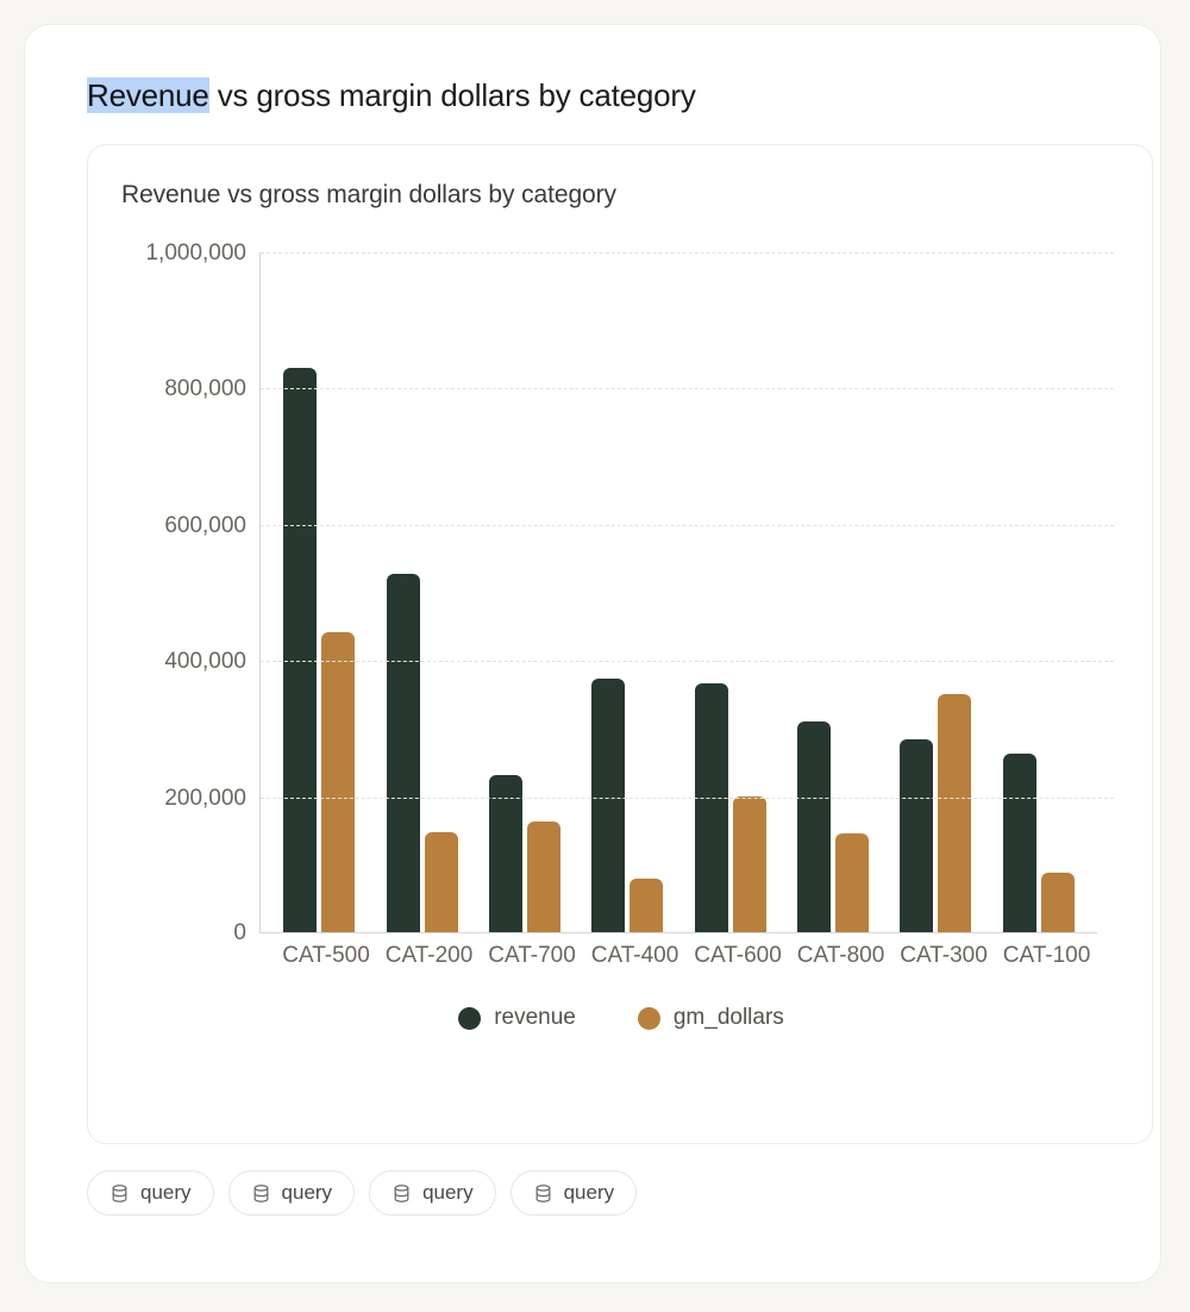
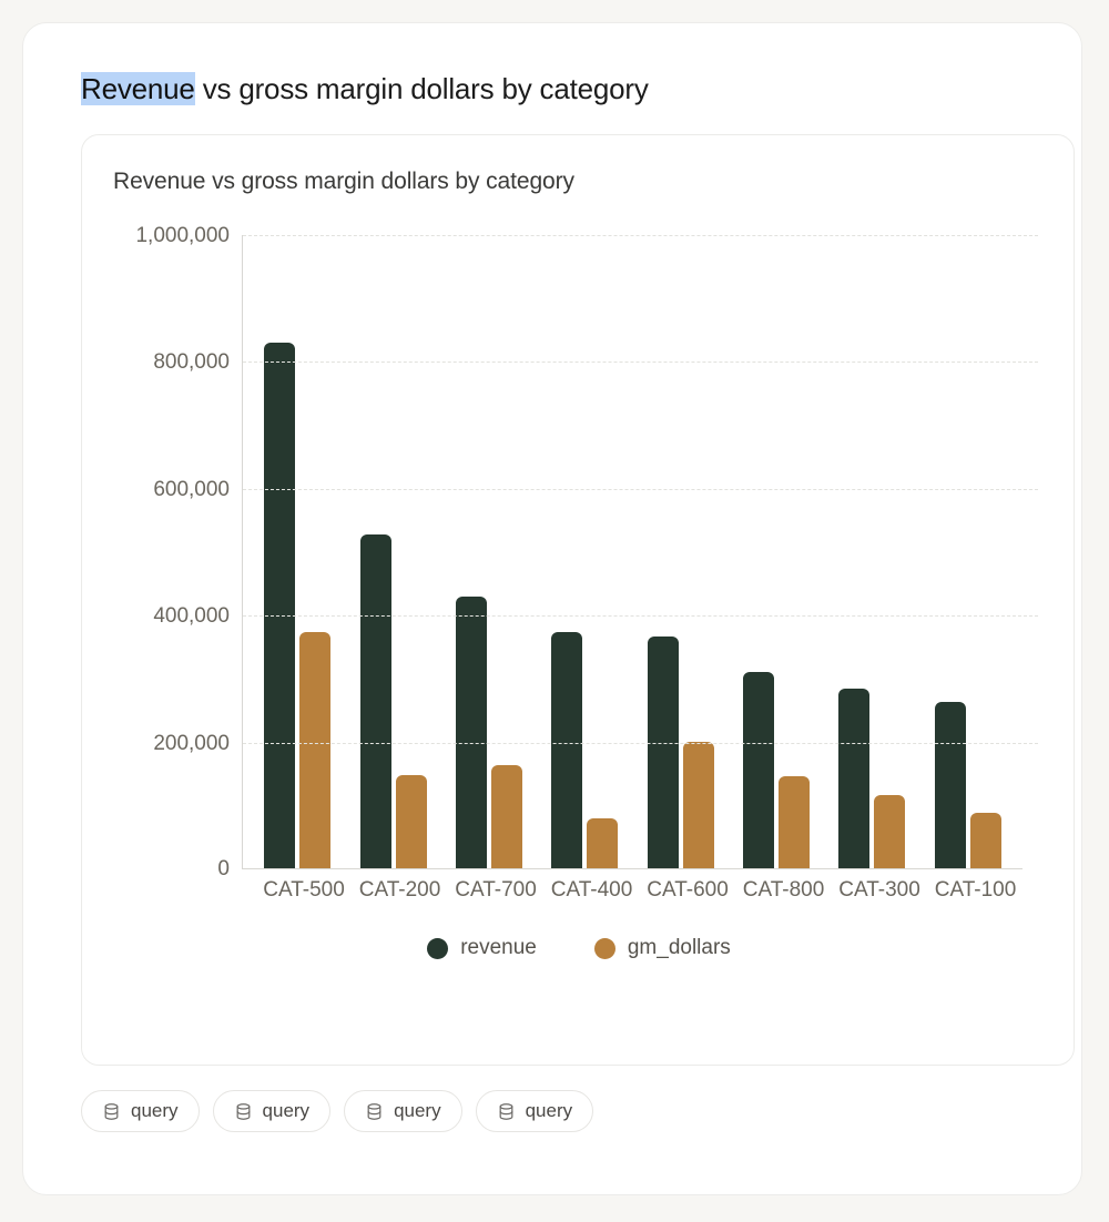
gm_dollars/CAT-500: 440000 -> 370000
revenue/CAT-700: 230000 -> 430000
gm_dollars/CAT-300: 350000 -> 120000
